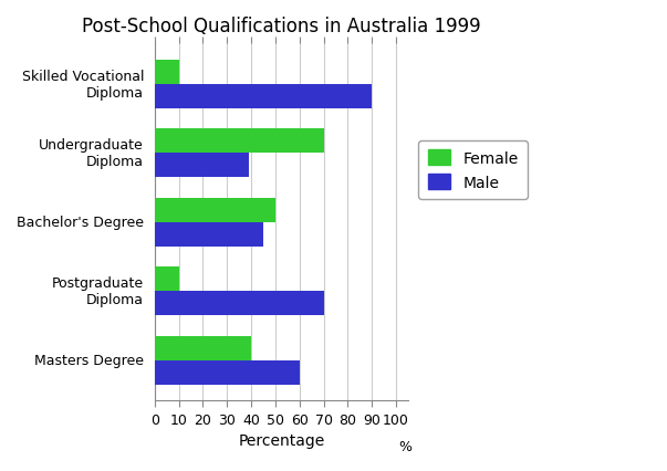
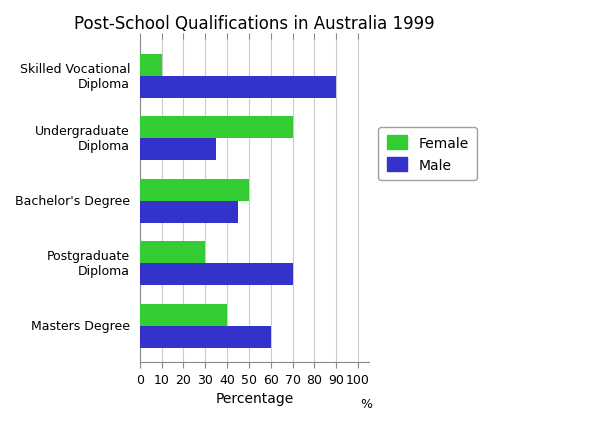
Male/Undergraduate Diploma: 39 -> 35
Female/Postgraduate Diploma: 10 -> 30
